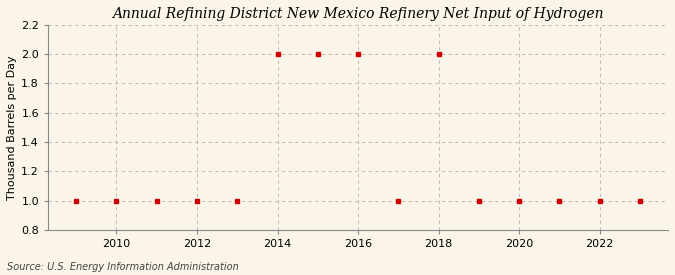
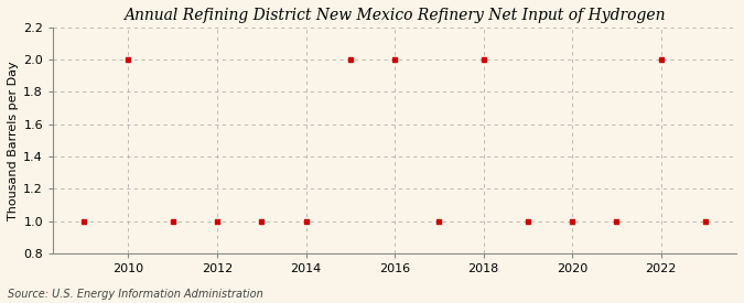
2010: 1 -> 2
2014: 2 -> 1
2022: 1 -> 2
